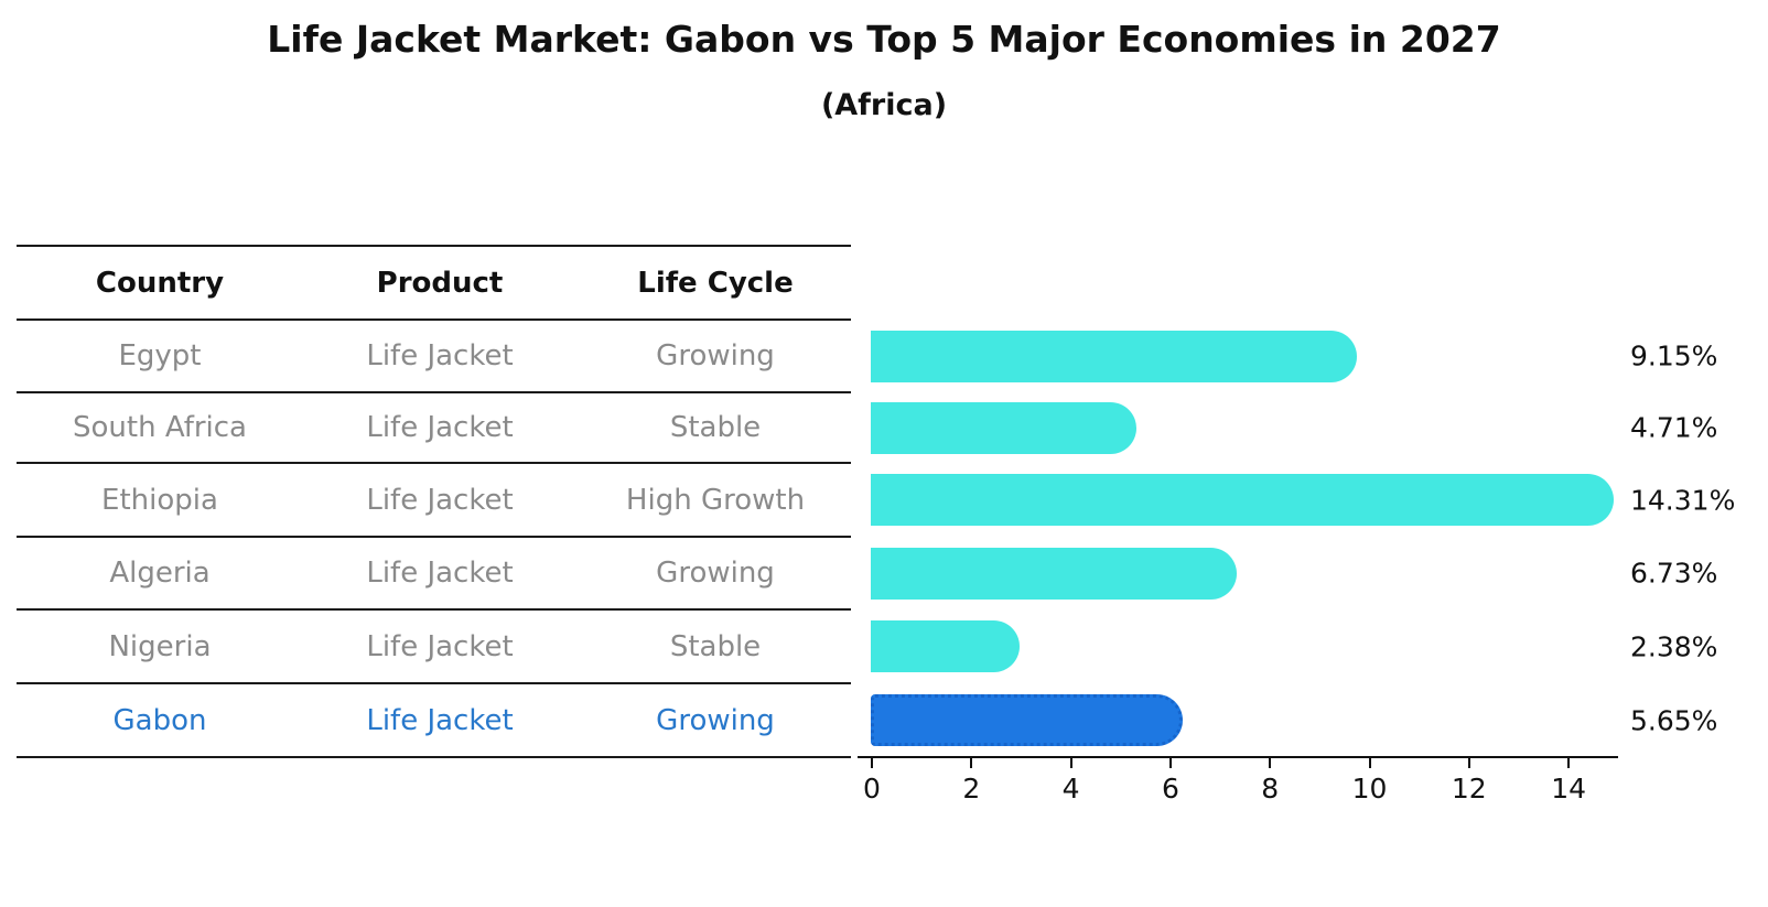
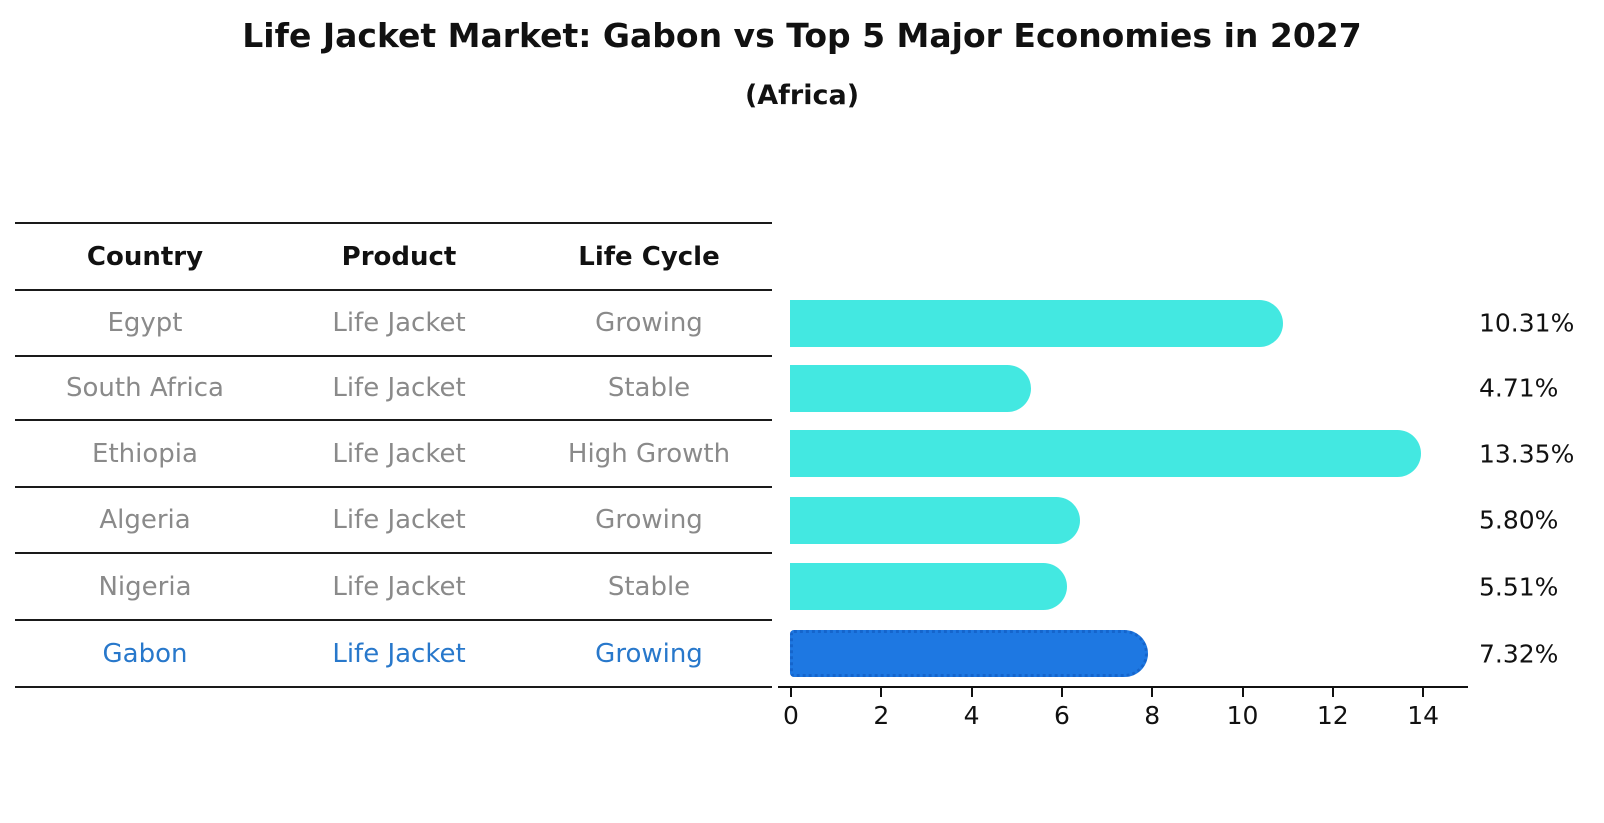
Egypt: 9.15% -> 10.31%
Ethiopia: 14.31% -> 13.35%
Algeria: 6.73% -> 5.80%
Nigeria: 2.38% -> 5.51%
Gabon: 5.65% -> 7.32%
